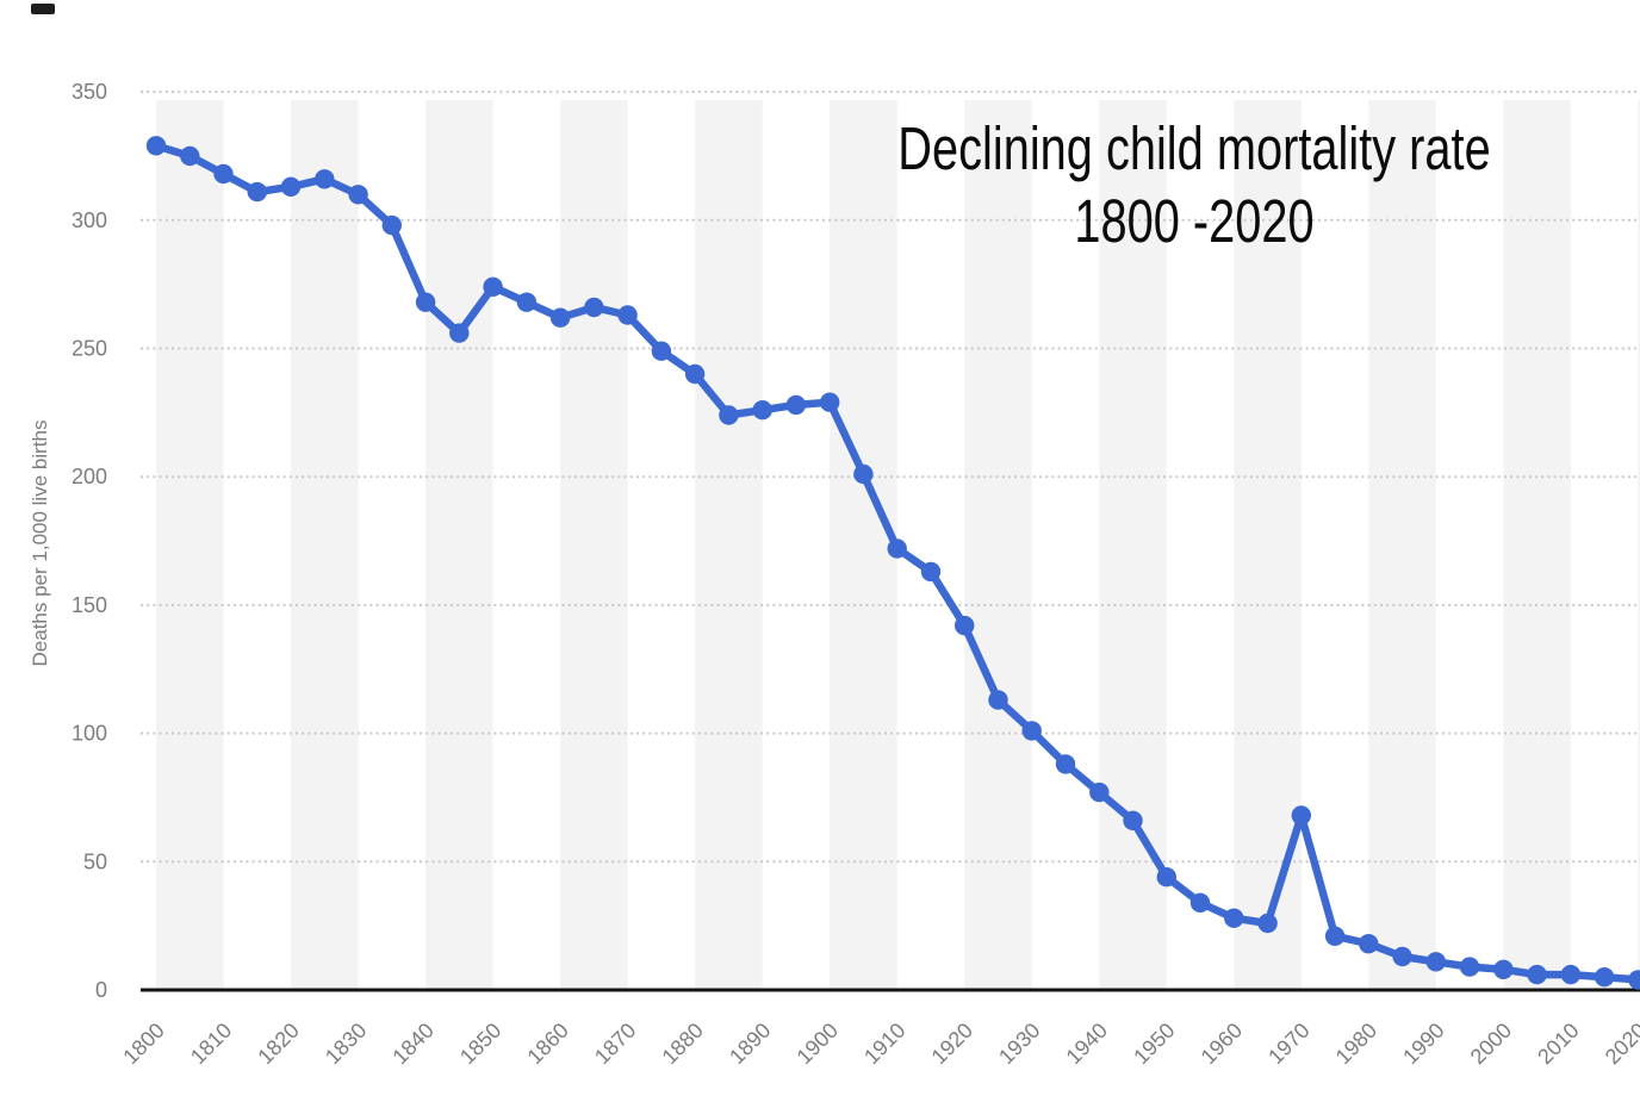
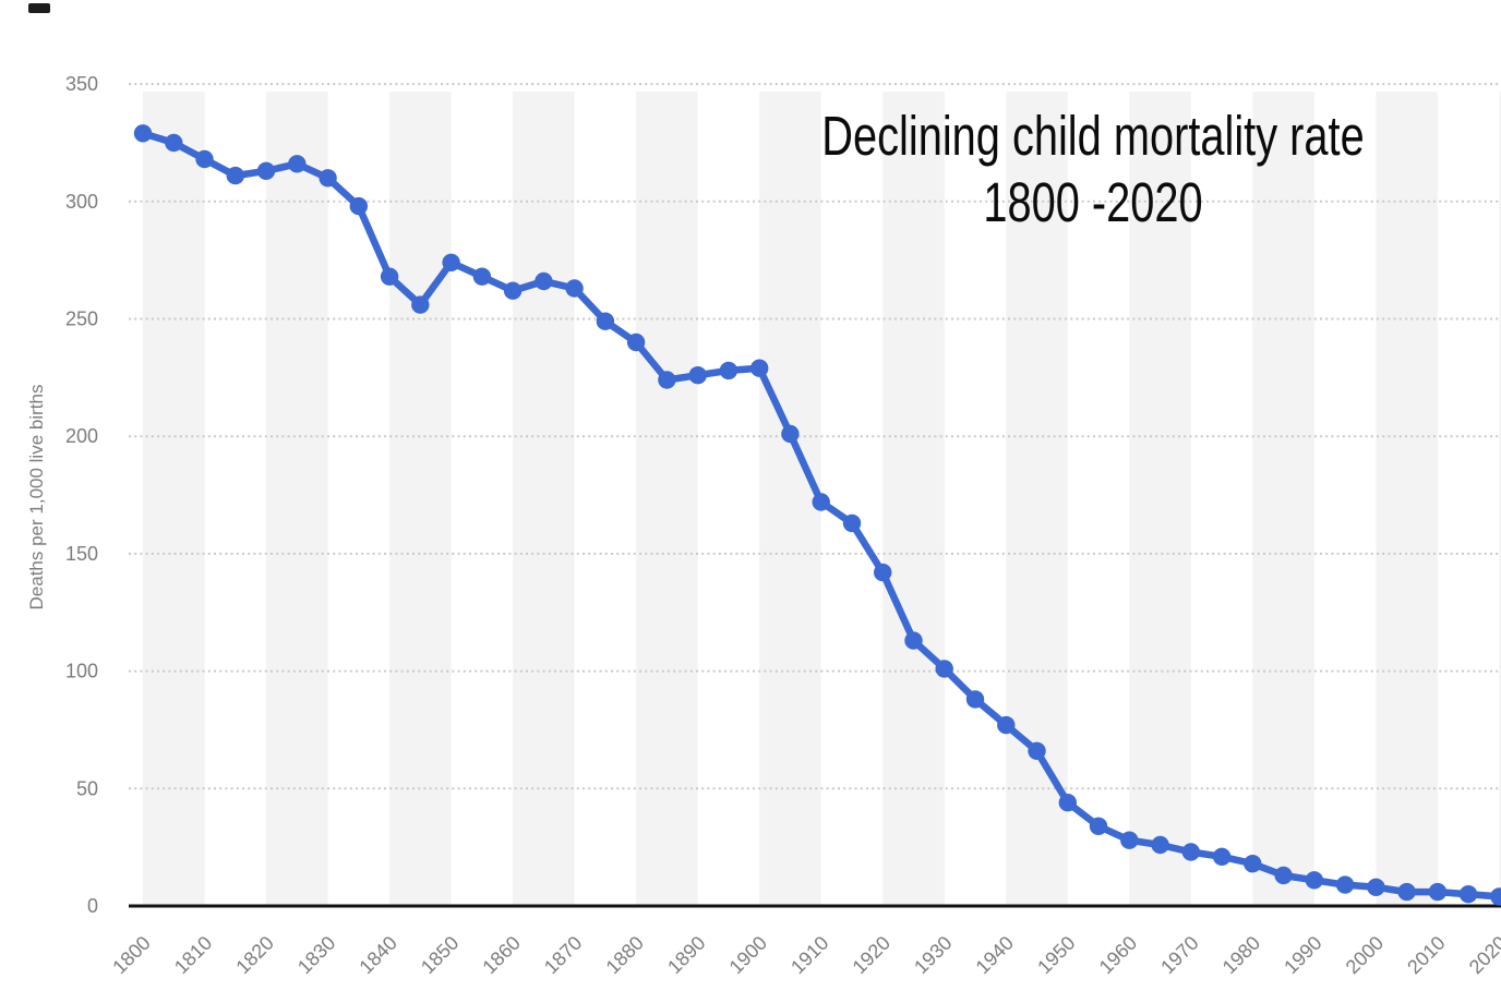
1970: 68 -> 23
